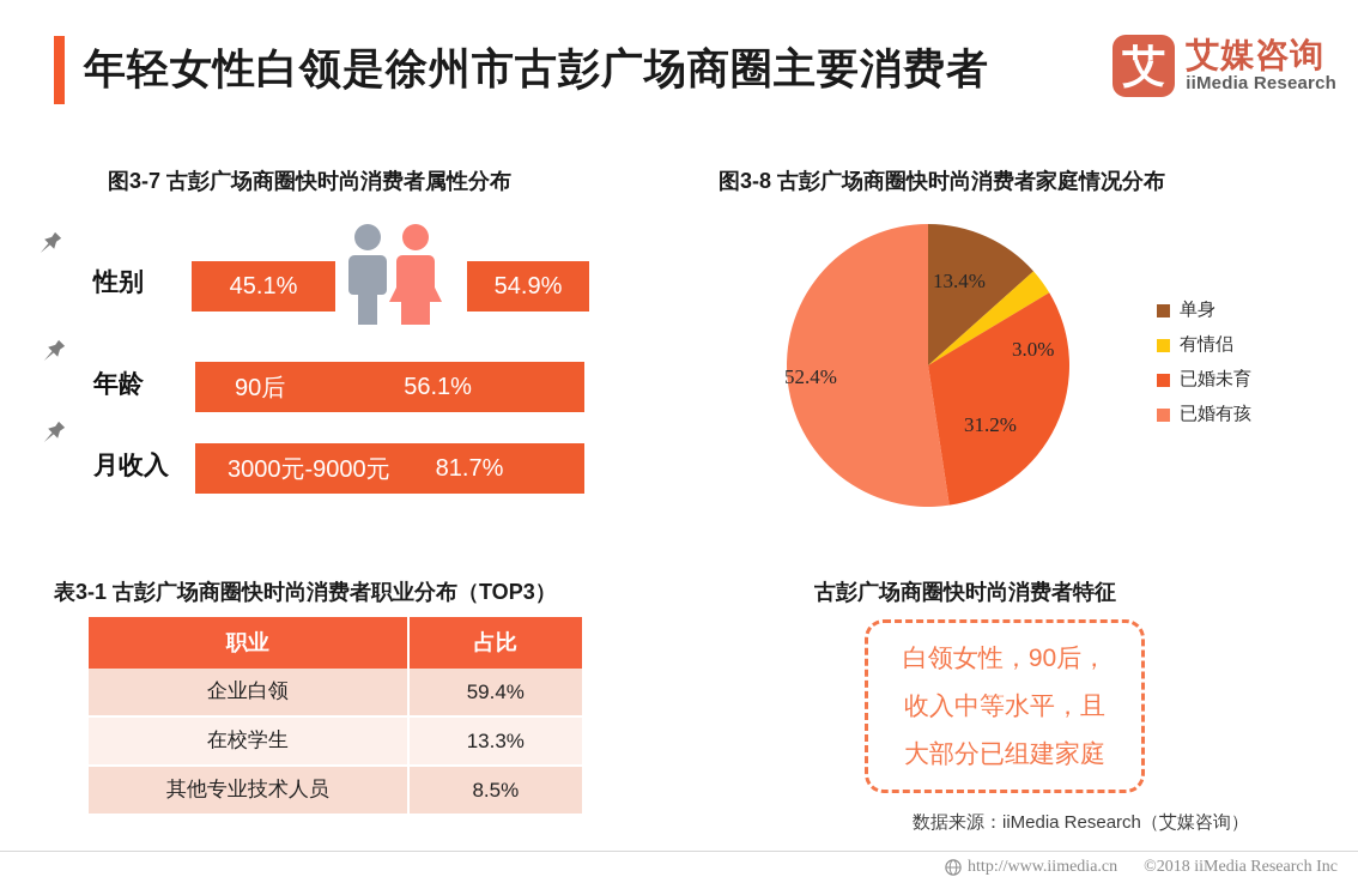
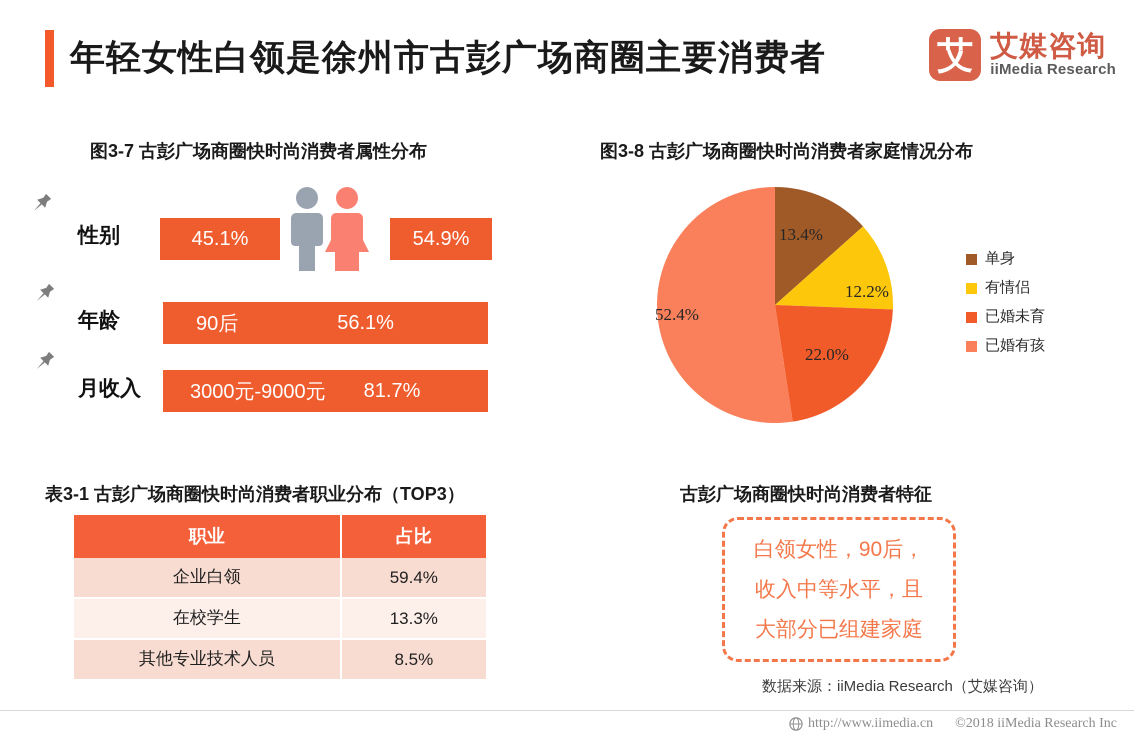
有情侣: 3.0% -> 12.2%
已婚未育: 31.2% -> 22.0%
